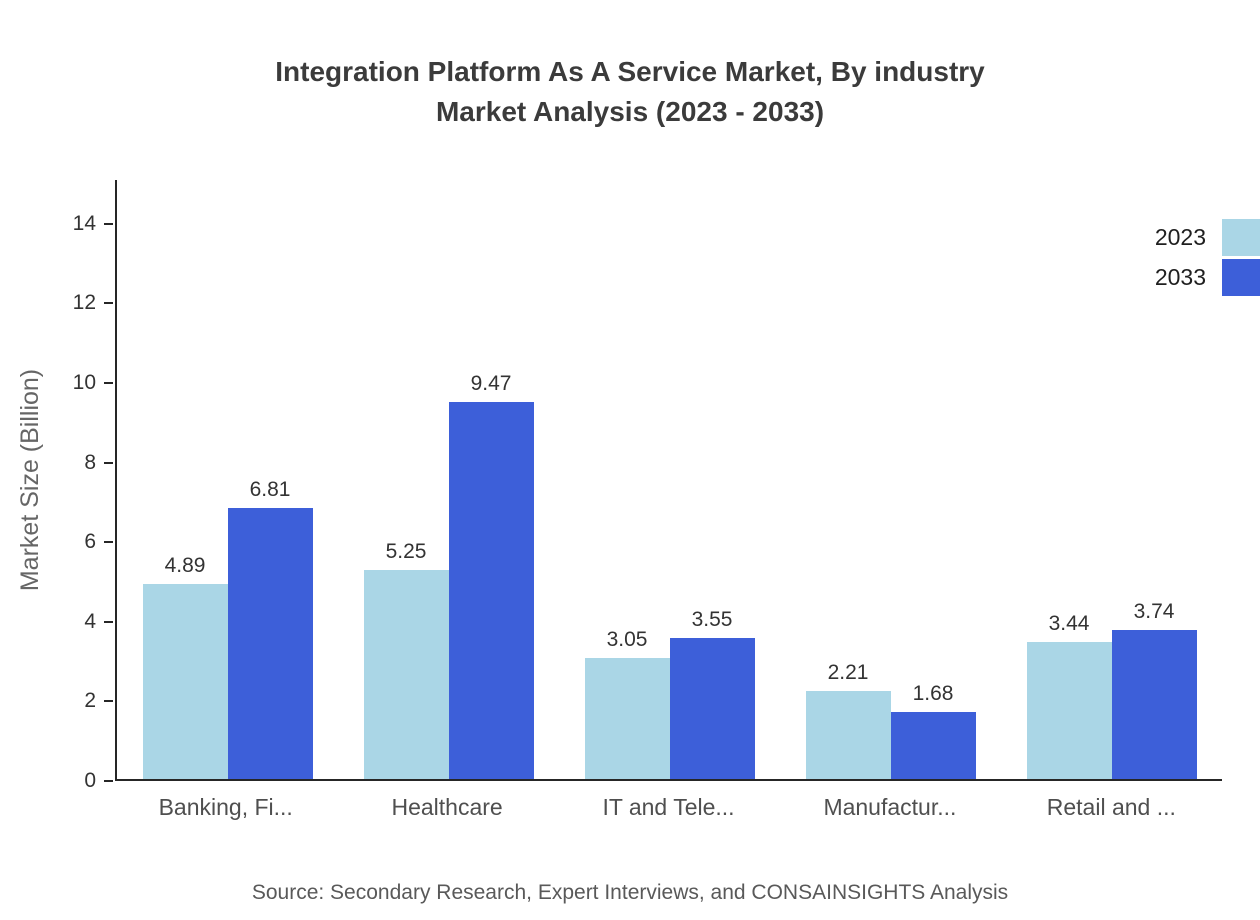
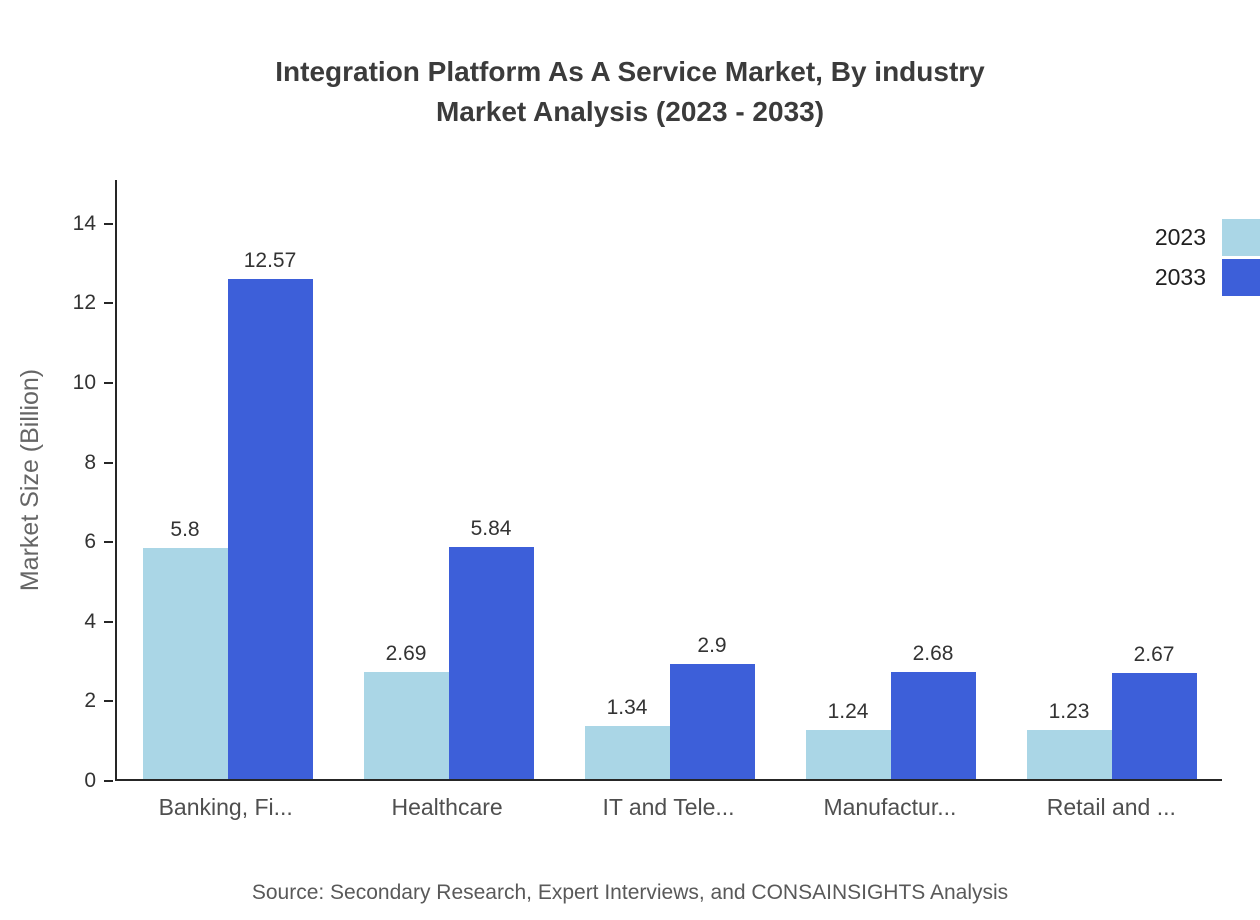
2023/Banking, Fi...: 4.89 -> 5.8
2033/Banking, Fi...: 6.81 -> 12.57
2023/Healthcare: 5.25 -> 2.69
2033/Healthcare: 9.47 -> 5.84
2023/IT and Tele...: 3.05 -> 1.34
2033/IT and Tele...: 3.55 -> 2.9
2023/Manufactur...: 2.21 -> 1.24
2033/Manufactur...: 1.68 -> 2.68
2023/Retail and ...: 3.44 -> 1.23
2033/Retail and ...: 3.74 -> 2.67
